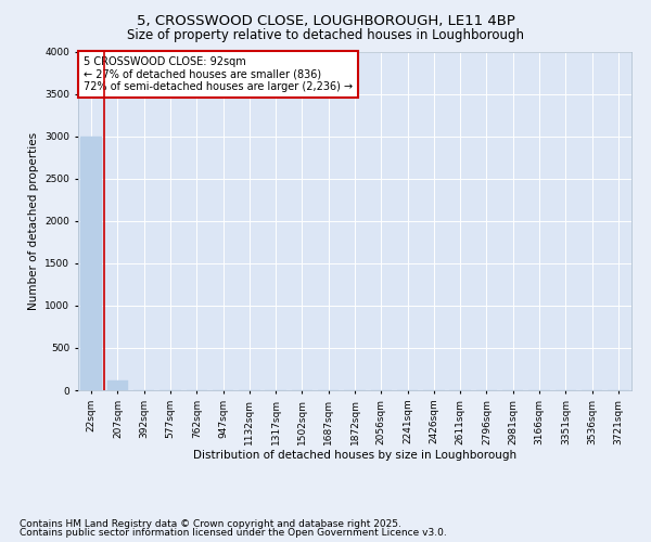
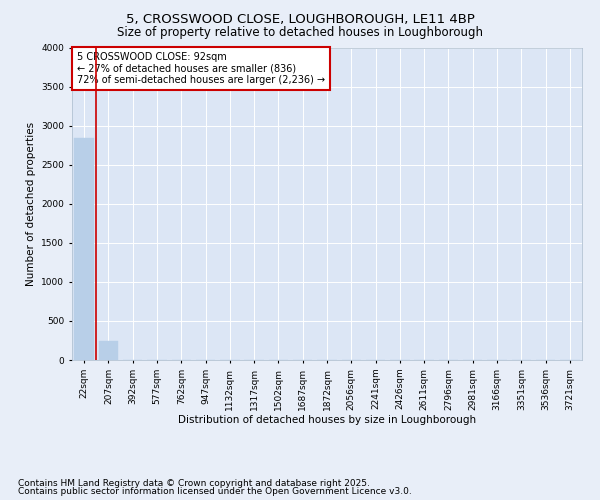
22sqm: 3000 -> 2840
207sqm: 110 -> 240
